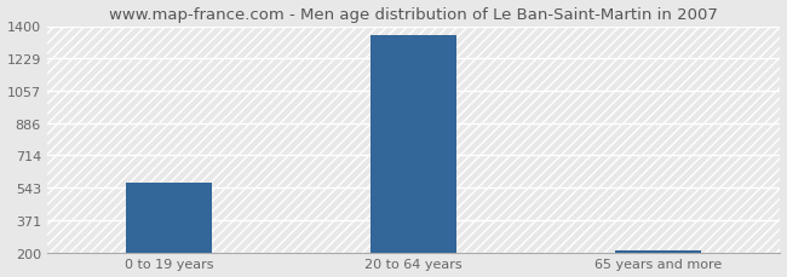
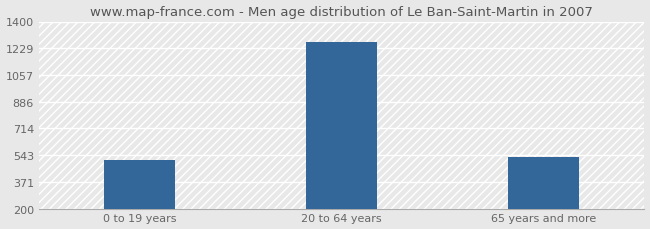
0 to 19 years: 570 -> 510
20 to 64 years: 1350 -> 1270
65 years and more: 210 -> 530
